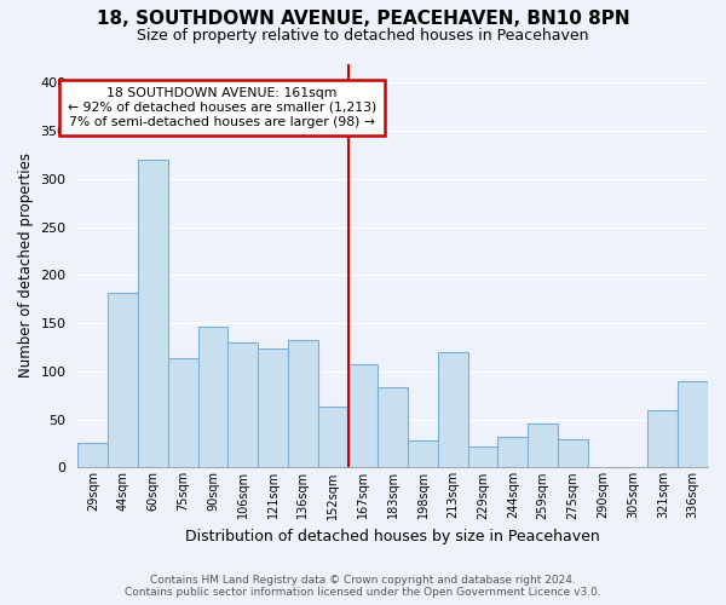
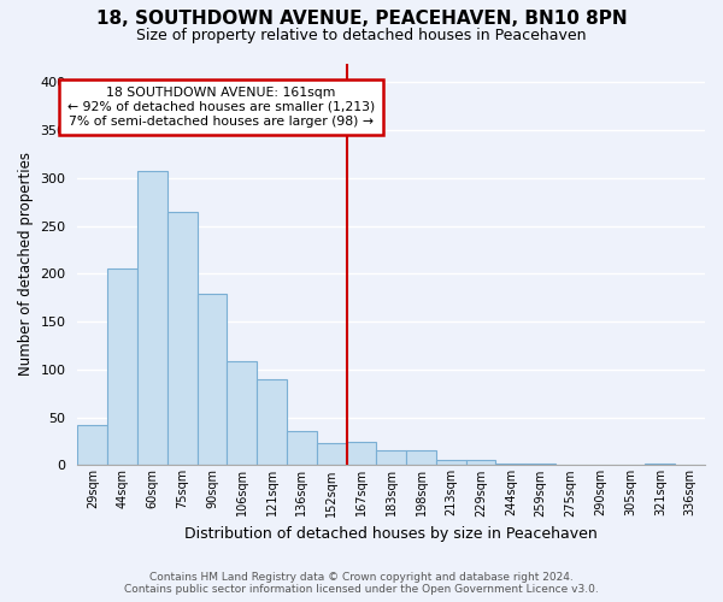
29sqm: 26 -> 42
44sqm: 182 -> 206
60sqm: 320 -> 307
75sqm: 114 -> 265
90sqm: 146 -> 179
106sqm: 130 -> 109
121sqm: 124 -> 90
136sqm: 132 -> 36
152sqm: 64 -> 23
167sqm: 108 -> 25
183sqm: 84 -> 16
198sqm: 28 -> 15
213sqm: 120 -> 6
229sqm: 22 -> 5
244sqm: 32 -> 2
259sqm: 46 -> 2
275sqm: 30 -> 1
321sqm: 60 -> 2
336sqm: 90 -> 1
